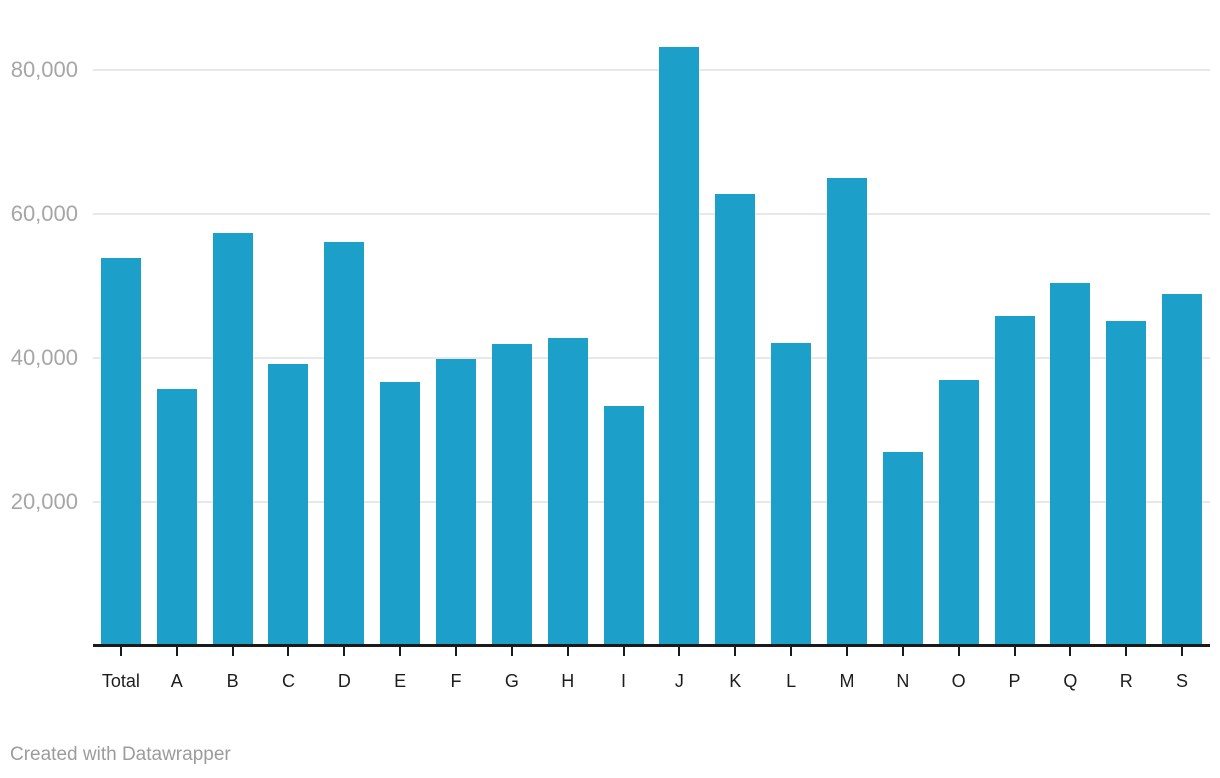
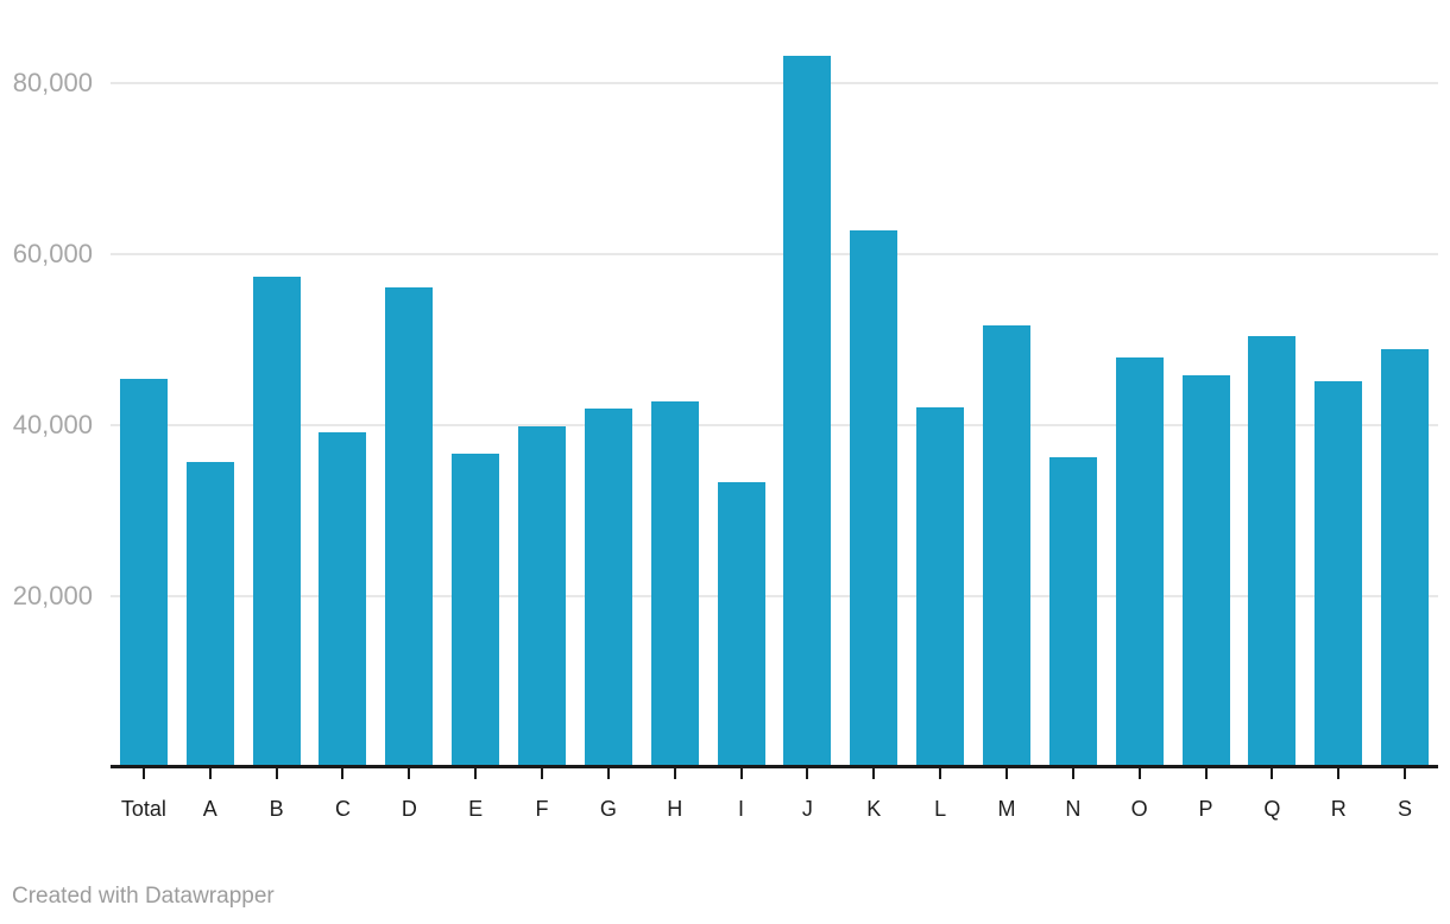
Total: 54000 -> 45000
M: 65000 -> 52000
N: 27000 -> 36000
O: 37000 -> 48000
